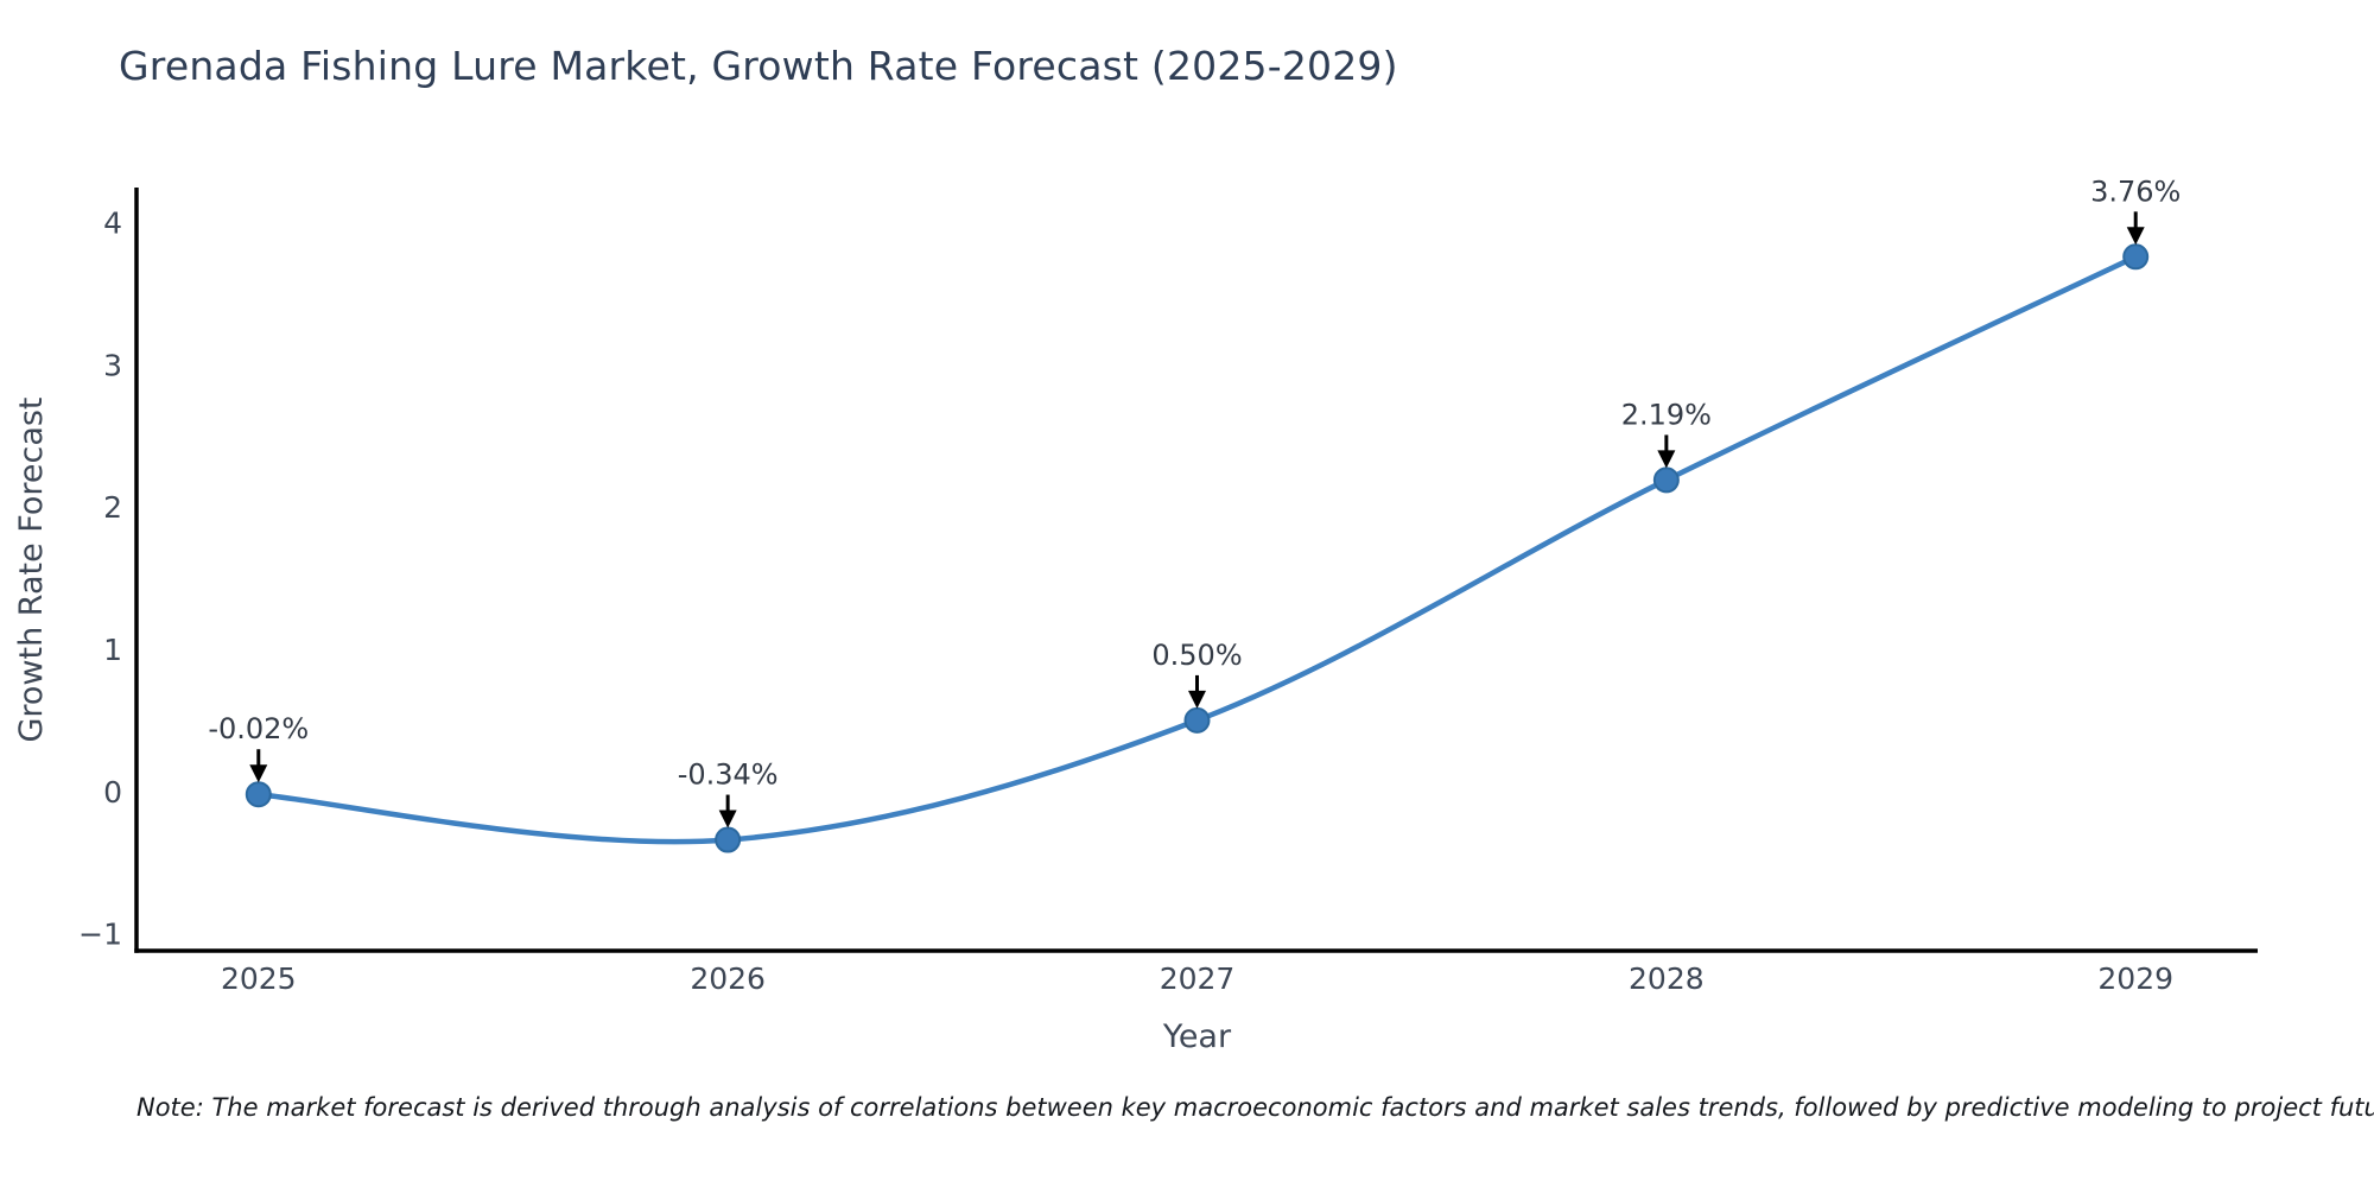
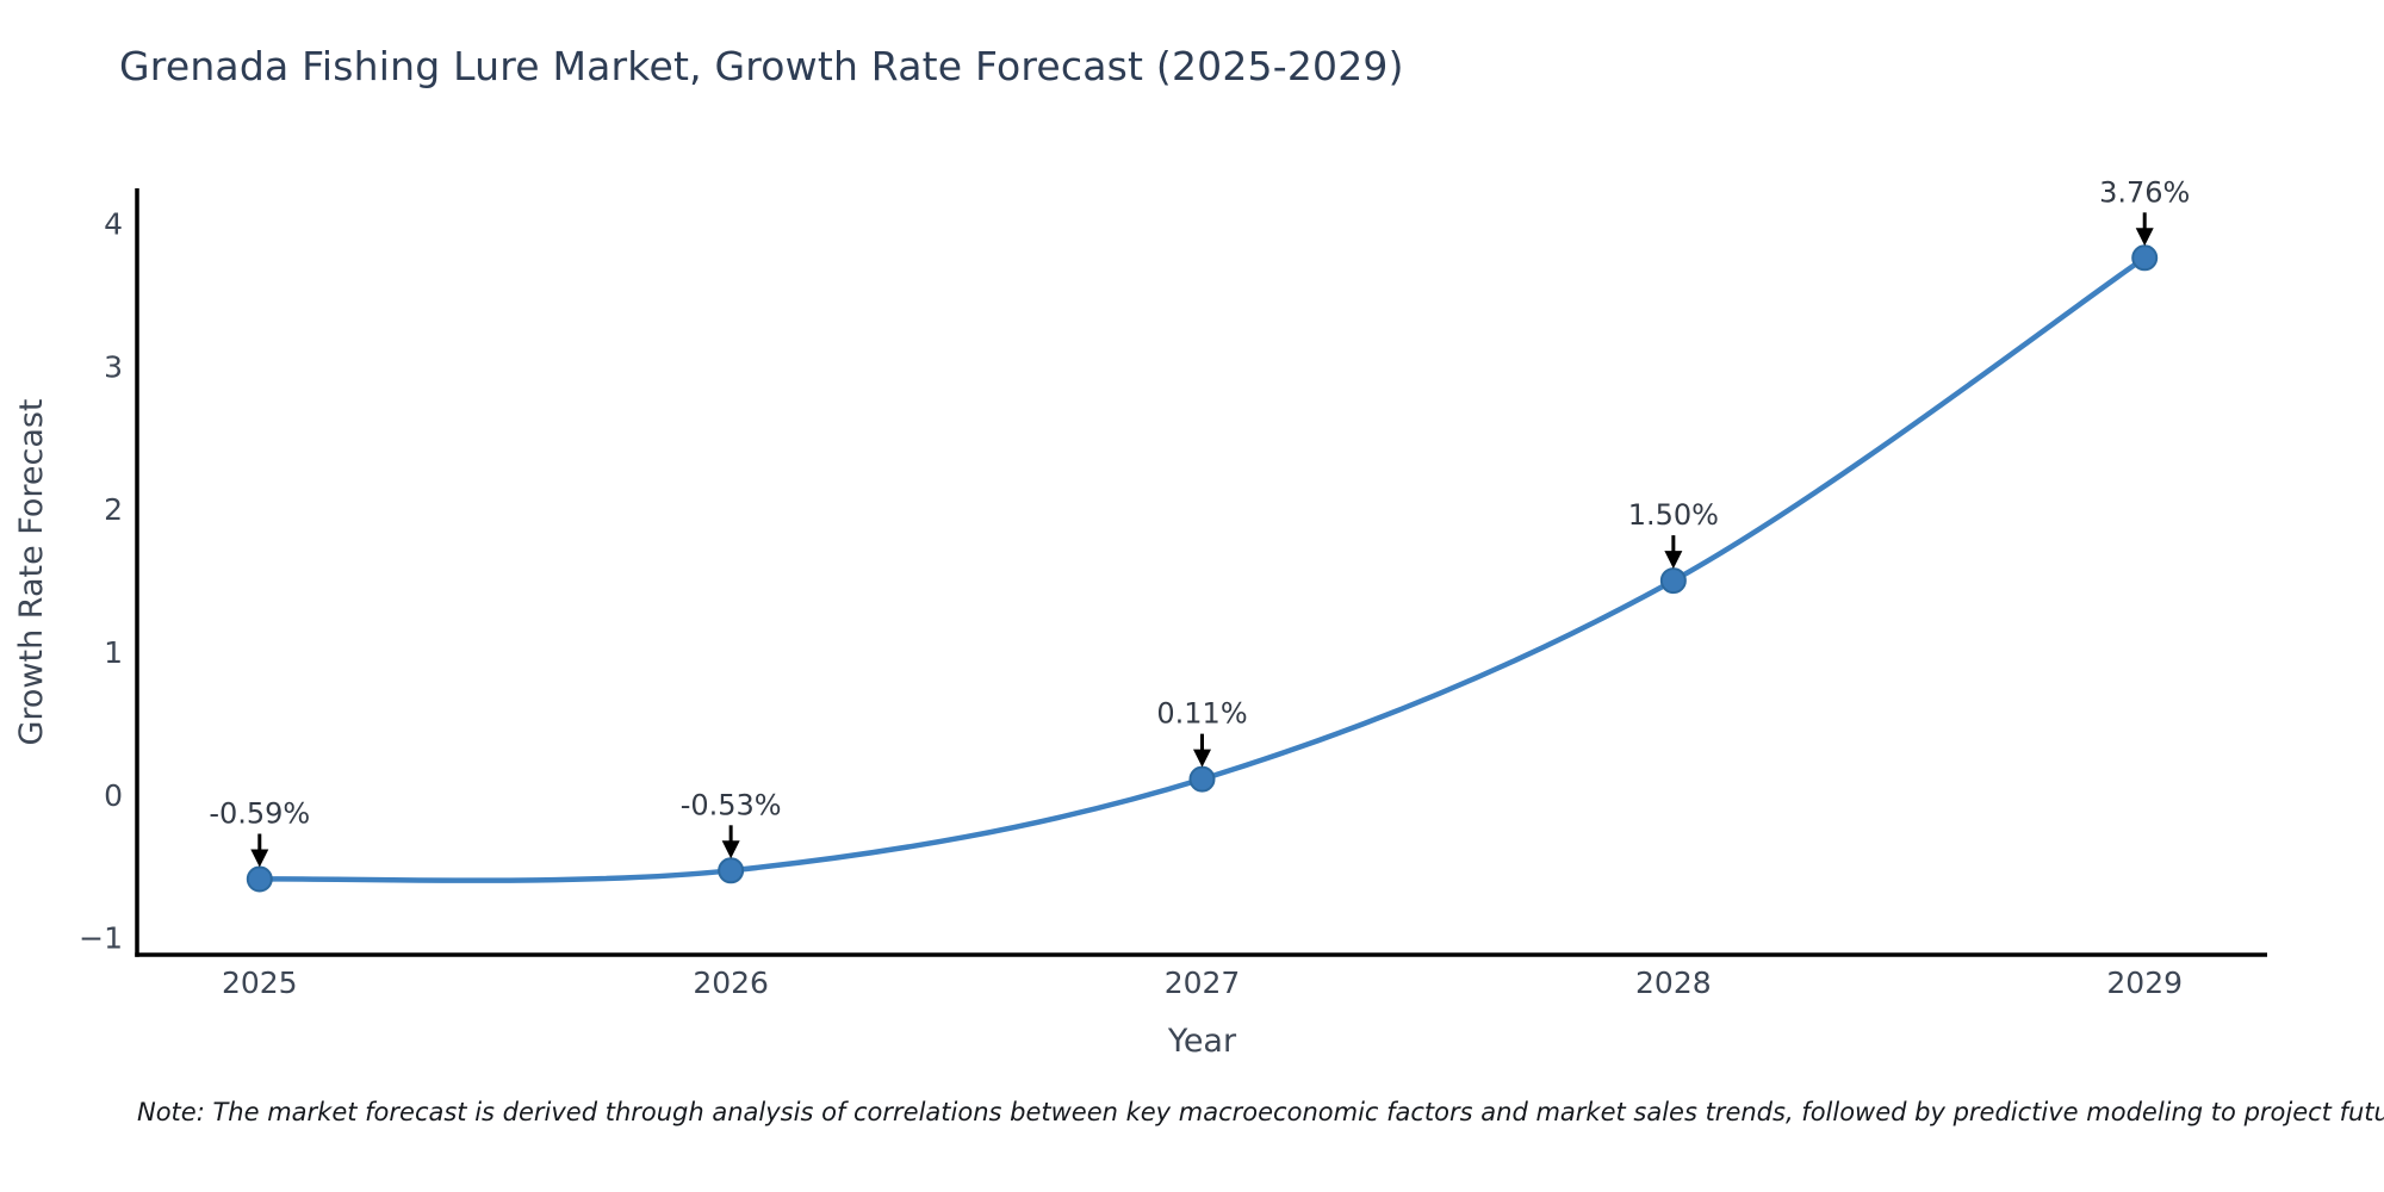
2025: -0.02% -> -0.59%
2026: -0.34% -> -0.53%
2027: 0.50% -> 0.11%
2028: 2.19% -> 1.50%
